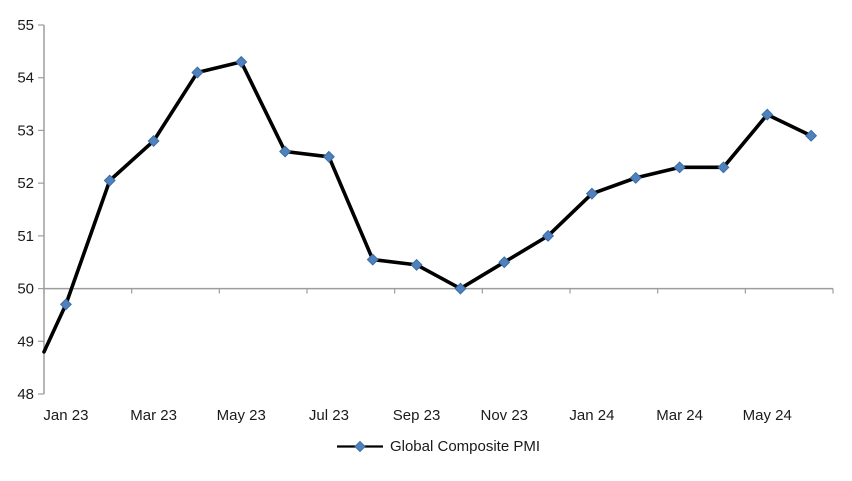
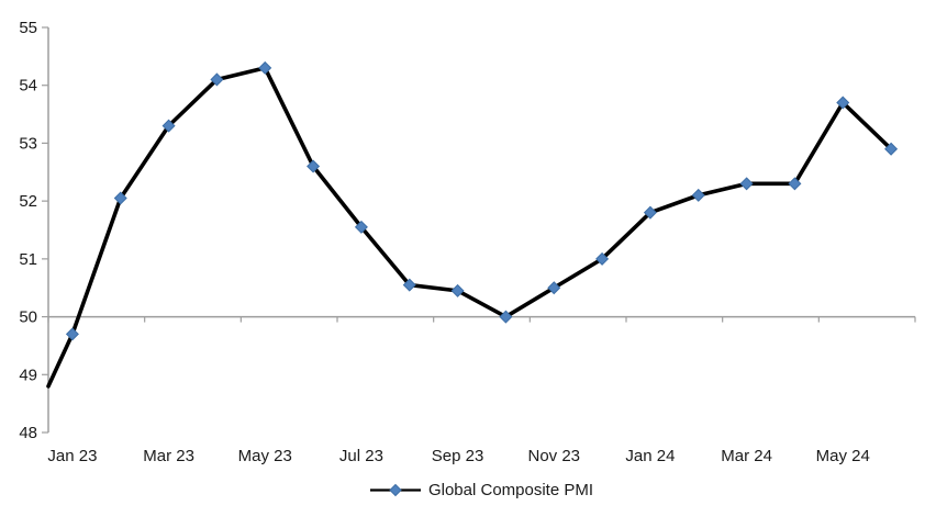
Mar 23: 52.8 -> 53.3
Jul 23: 52.5 -> 51.5
May 24: 53.3 -> 53.7
